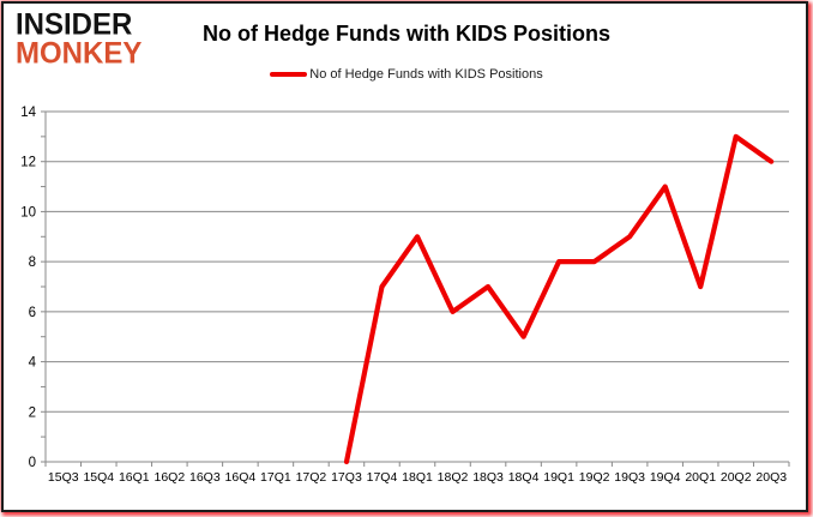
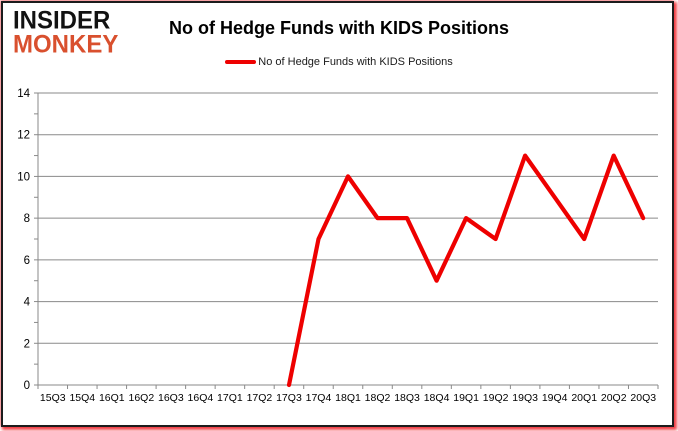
18Q1: 9 -> 10
18Q2: 6 -> 8
18Q3: 7 -> 8
19Q2: 8 -> 7
19Q3: 9 -> 11
19Q4: 11 -> 9
20Q2: 13 -> 11
20Q3: 12 -> 8
